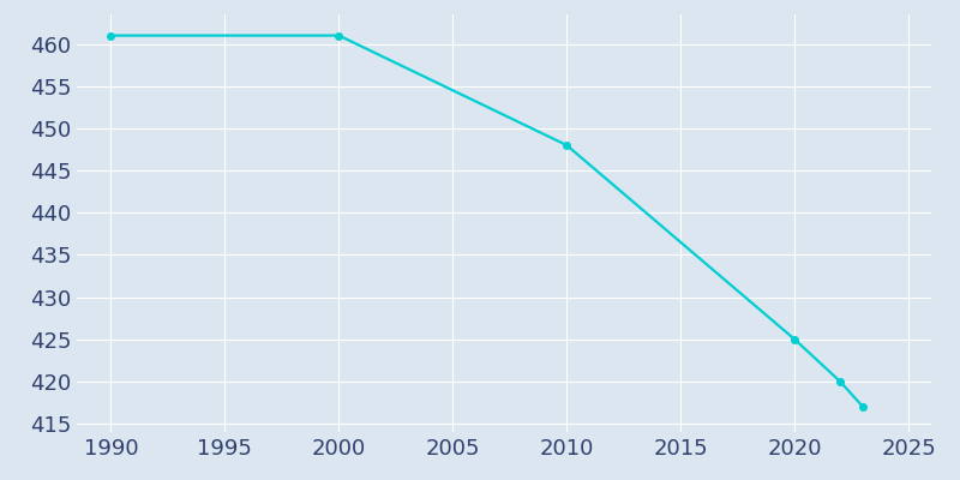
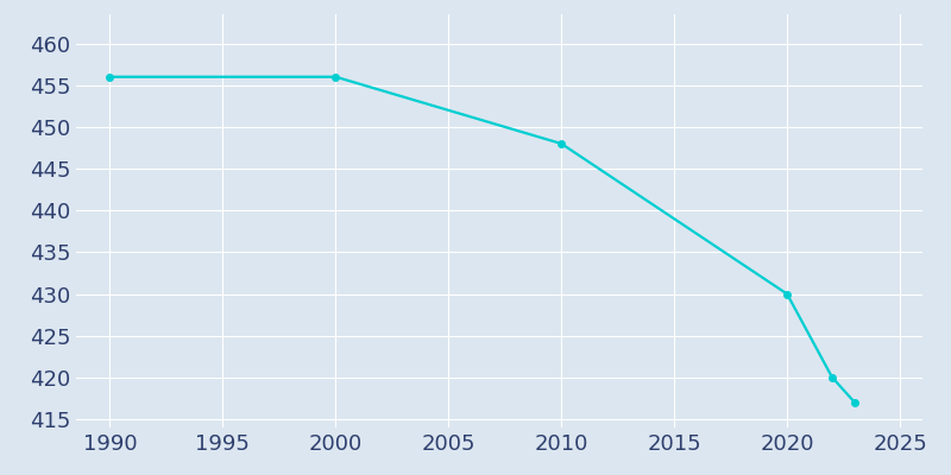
1990: 461 -> 456
2000: 461 -> 456
2020: 425 -> 430
